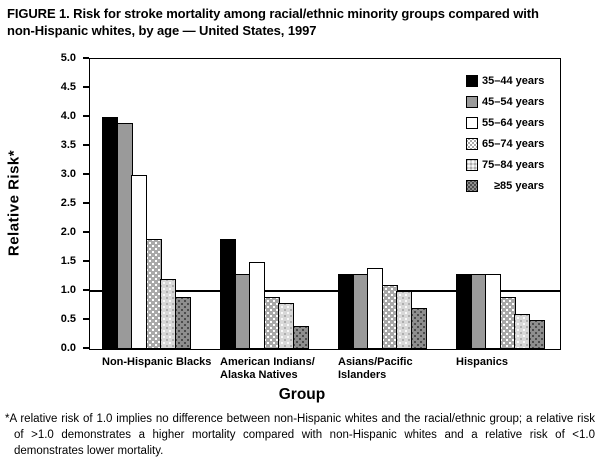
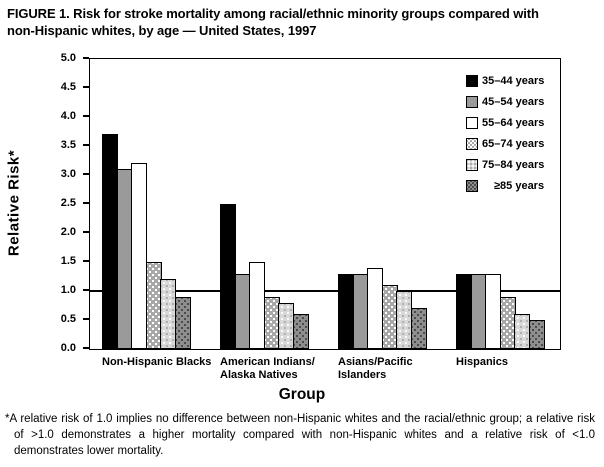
35–44 years/Non-Hispanic Blacks: 4.0 -> 3.7
45–54 years/Non-Hispanic Blacks: 3.9 -> 3.1
55–64 years/Non-Hispanic Blacks: 3.0 -> 3.2
65–74 years/Non-Hispanic Blacks: 1.9 -> 1.5
35–44 years/American Indians/ Alaska Natives: 1.9 -> 2.5
≥85 years/American Indians/ Alaska Natives: 0.4 -> 0.6
